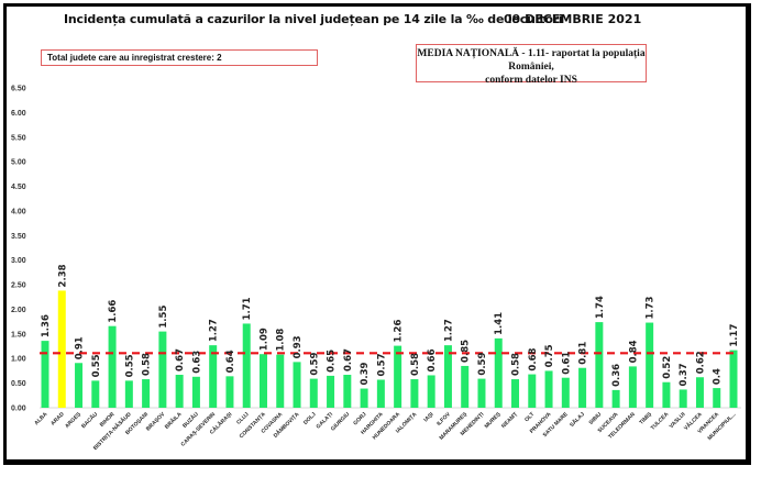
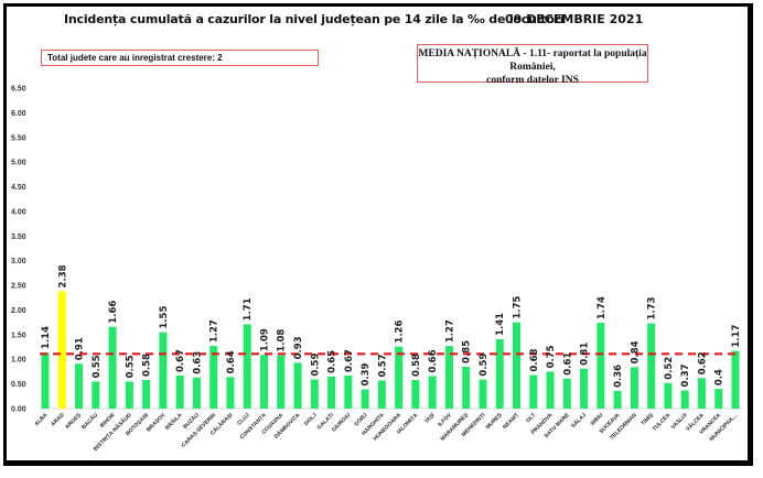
ALBA: 1.36 -> 1.14
NEAMȚ: 0.58 -> 1.75
